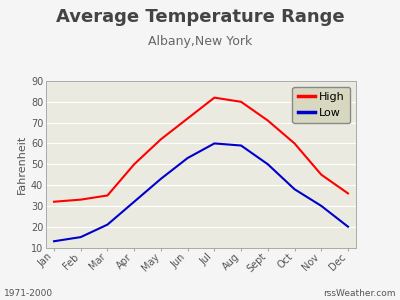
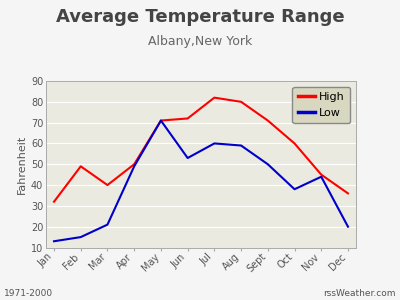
High/Feb: 33 -> 49
High/Mar: 35 -> 40
Low/Apr: 32 -> 49
High/May: 62 -> 71
Low/May: 43 -> 71
Low/Nov: 30 -> 44
